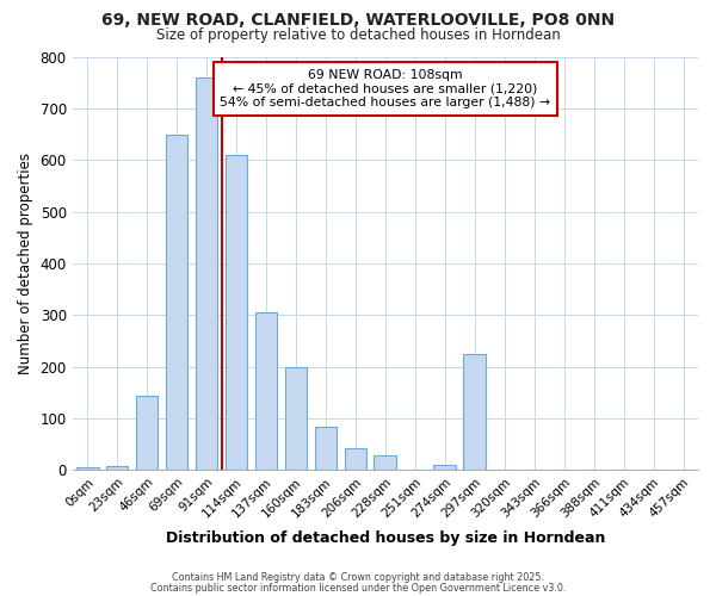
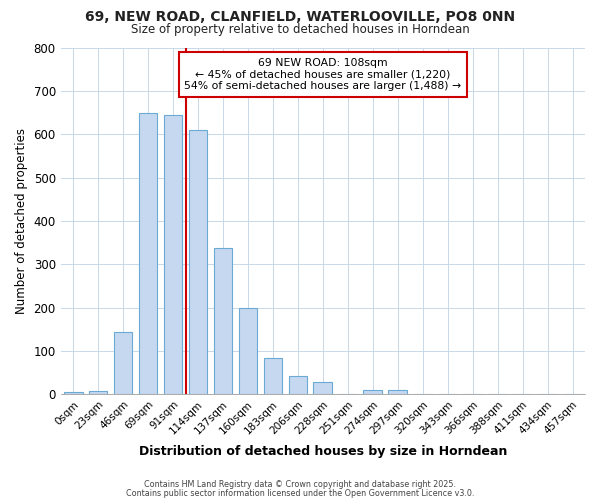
91sqm: 760 -> 645
137sqm: 305 -> 338
297sqm: 225 -> 10
